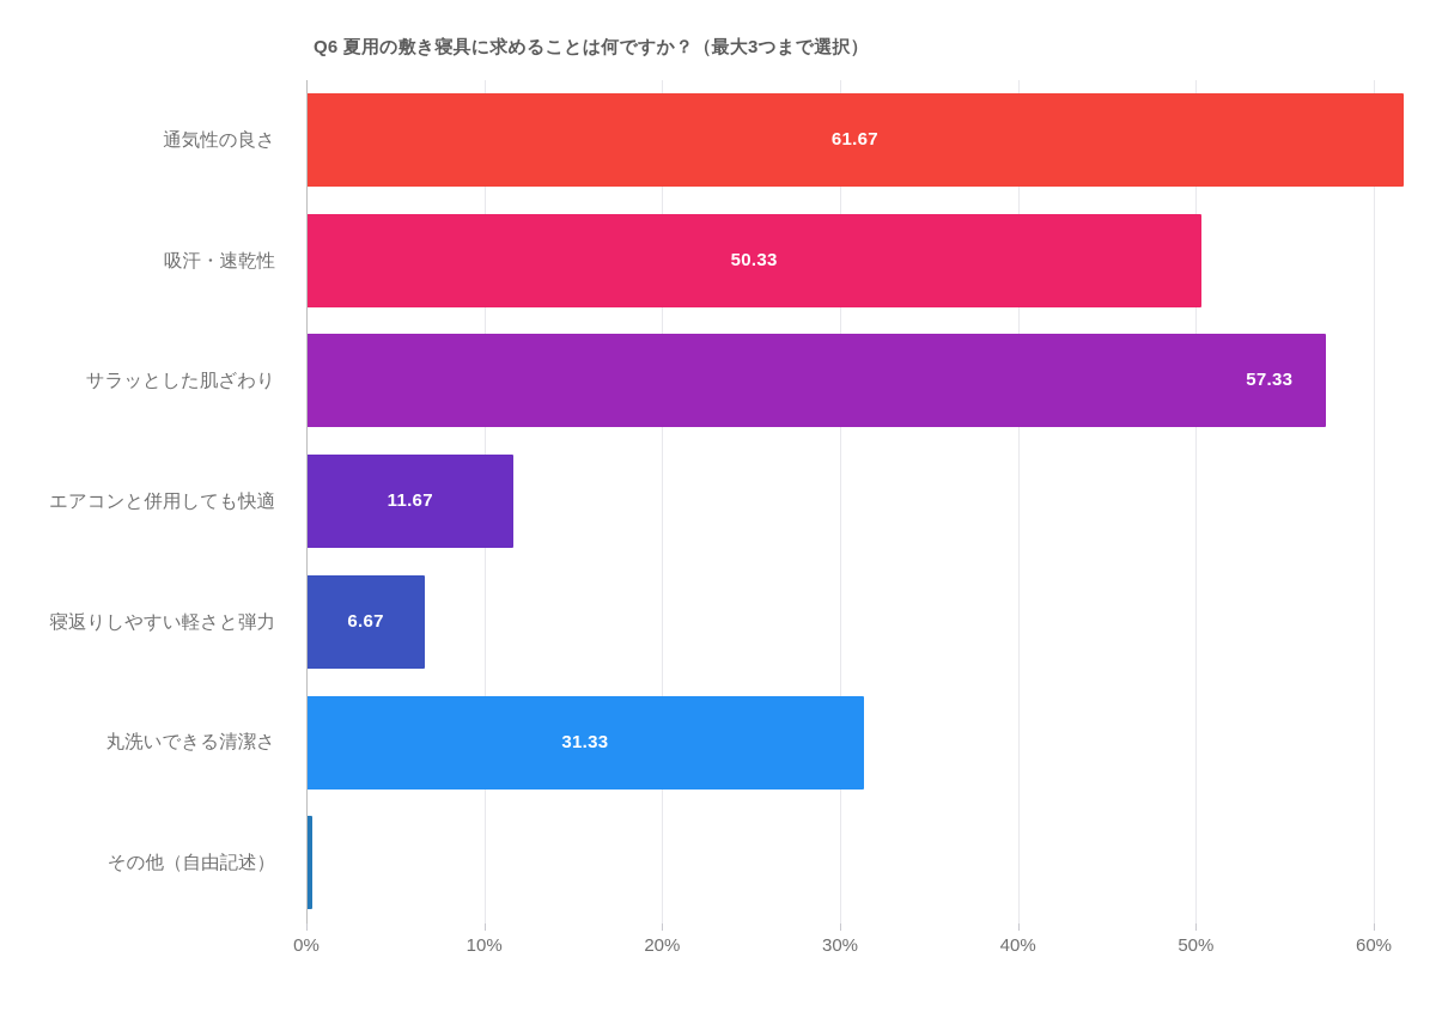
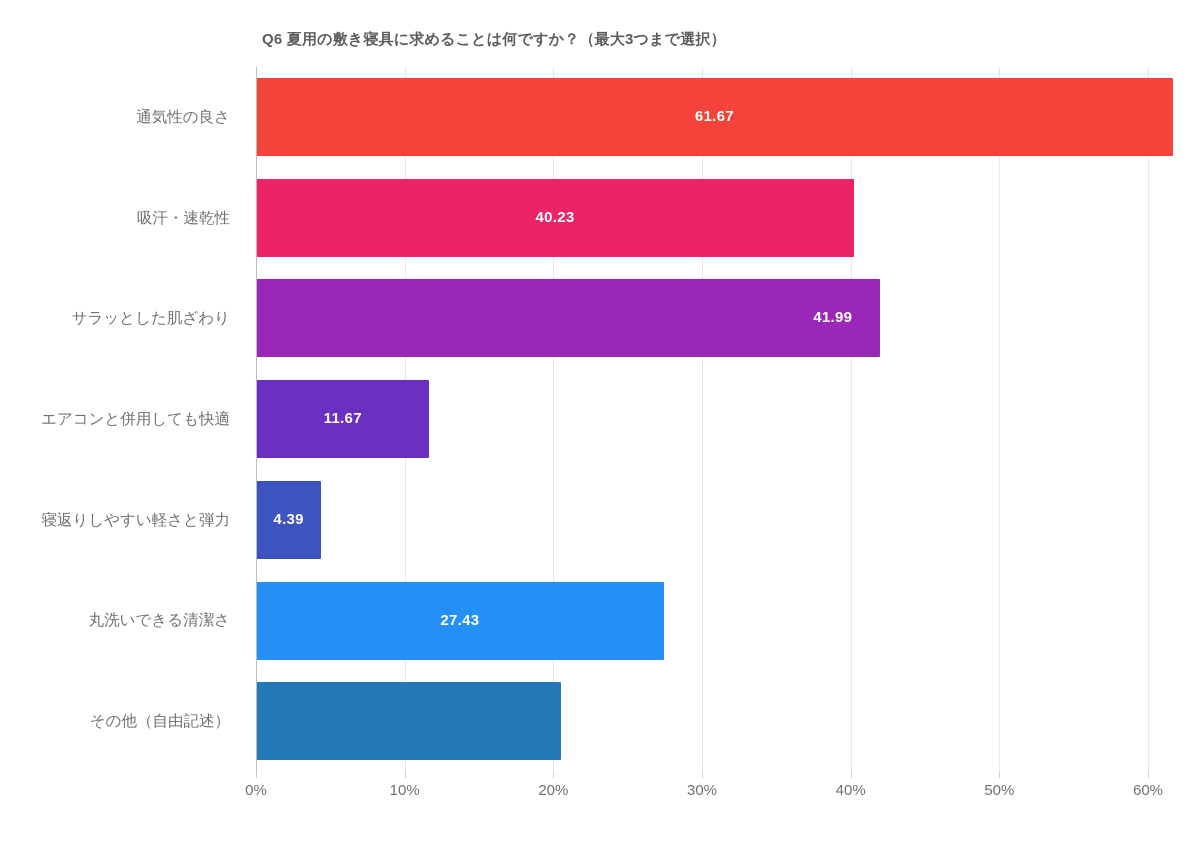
吸汗・速乾性: 50.33 -> 40.23
サラッとした肌ざわり: 57.33 -> 41.99
寝返りしやすい軽さと弾力: 6.67 -> 4.39
丸洗いできる清潔さ: 31.33 -> 27.43
その他（自由記述）: 0.3% -> 20.5%
